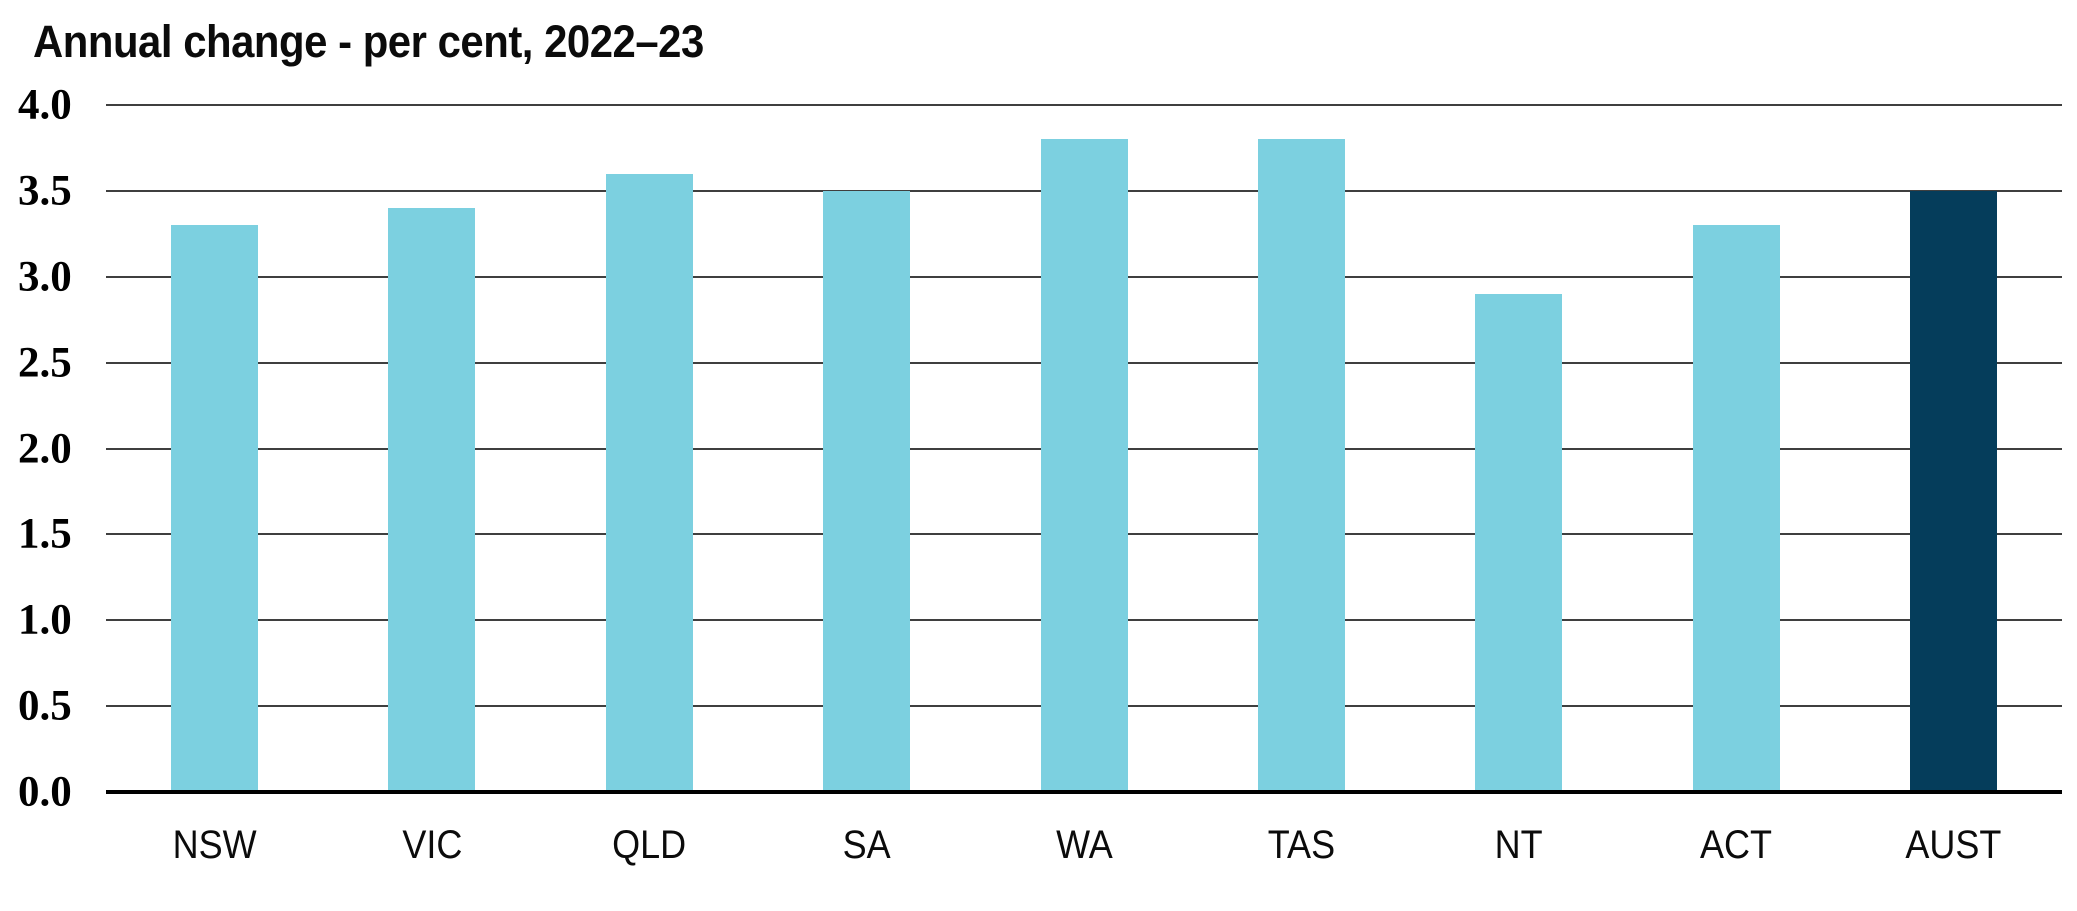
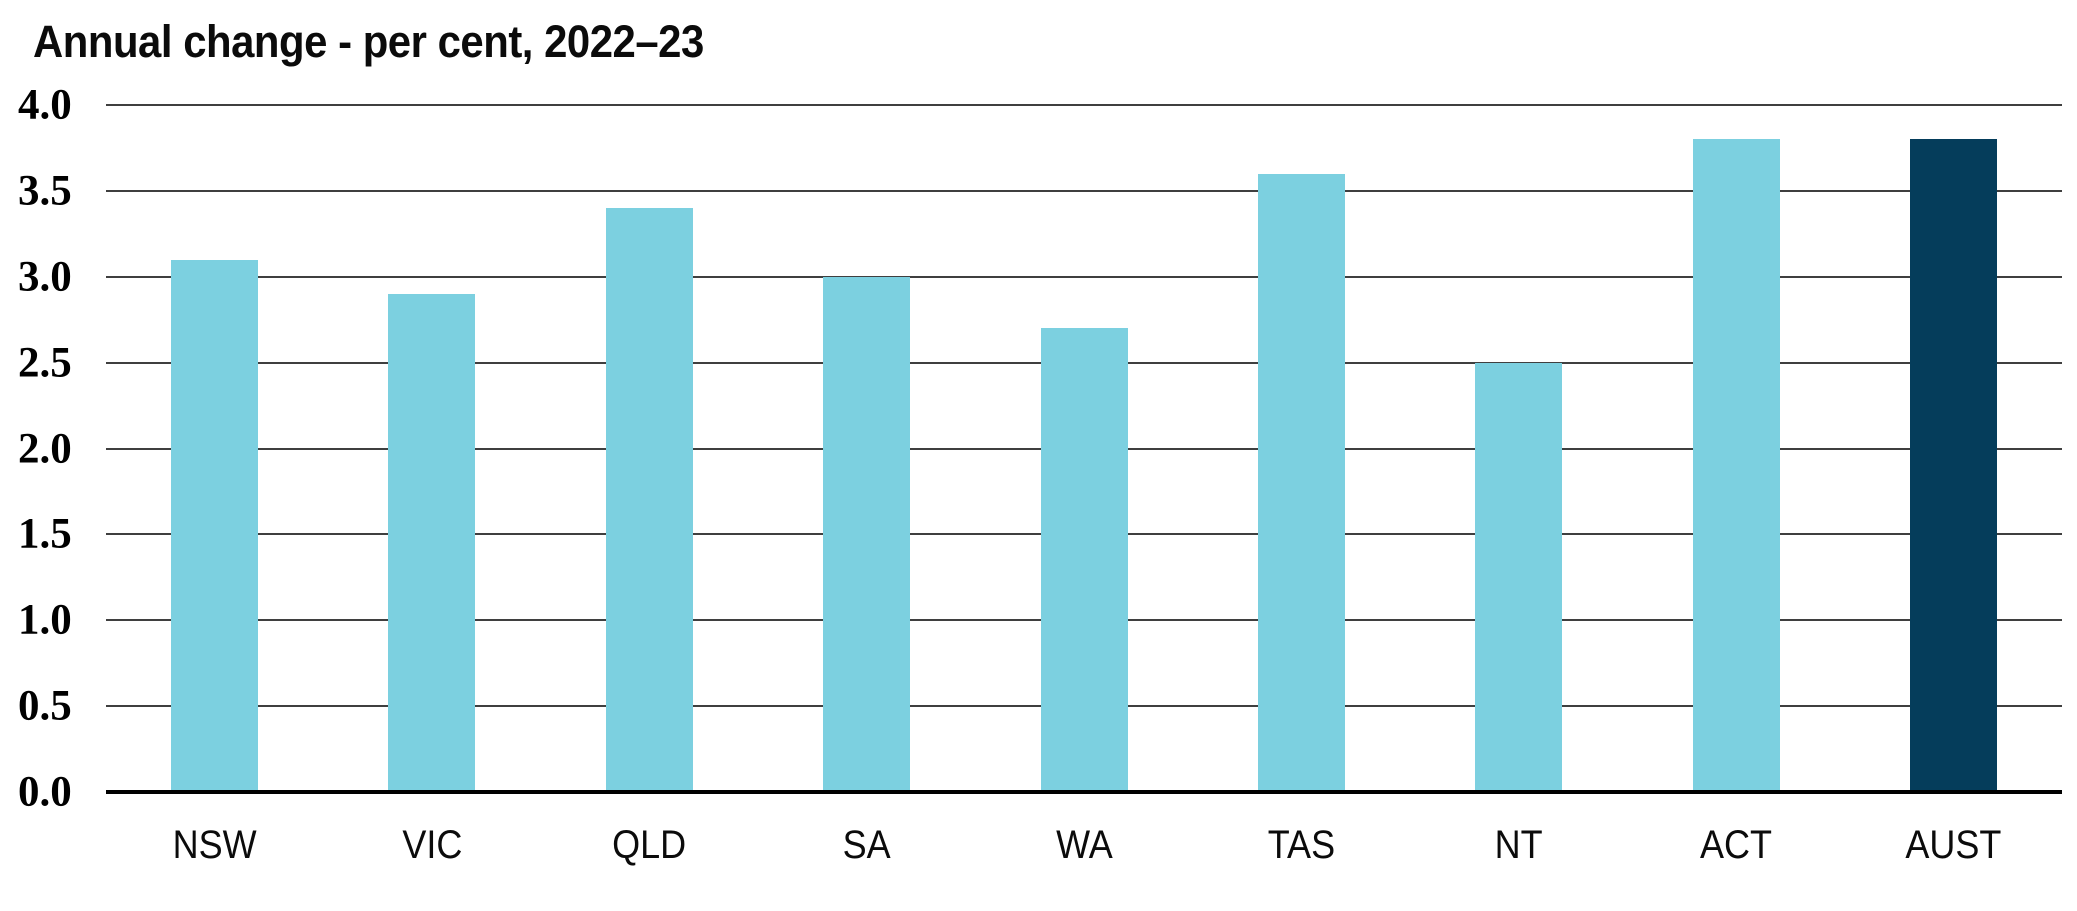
NSW: 3.3 -> 3.1
VIC: 3.4 -> 2.9
QLD: 3.6 -> 3.4
SA: 3.5 -> 3.0
WA: 3.8 -> 2.7
TAS: 3.8 -> 3.6
NT: 2.9 -> 2.5
ACT: 3.3 -> 3.8
AUST: 3.5 -> 3.8
